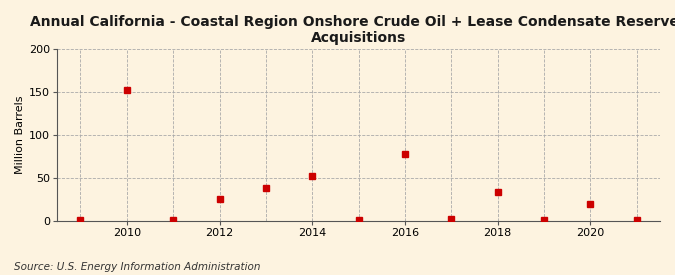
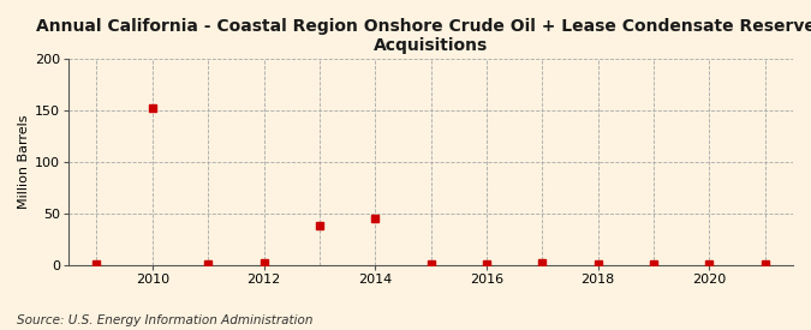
2012: 26 -> 2
2014: 52 -> 46
2016: 78 -> 2
2018: 34 -> 2
2020: 20 -> 2
